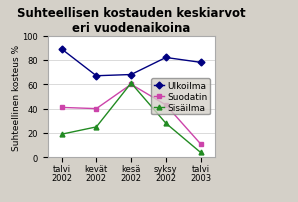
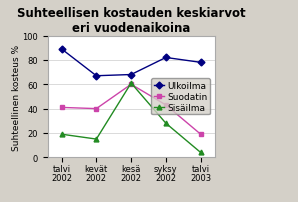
Sisäilma/kevät 2002: 25 -> 15
Suodatin/talvi 2003: 11 -> 19
